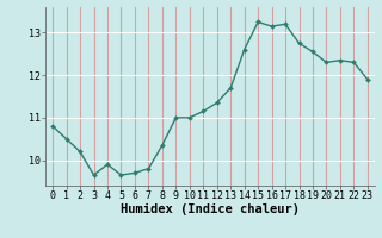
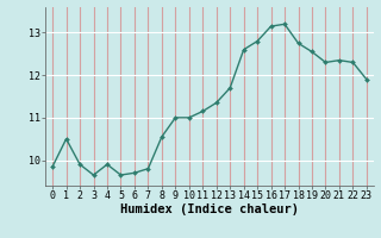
0: 10.80 -> 9.85
2: 10.20 -> 9.90
8: 10.35 -> 10.55
15: 13.25 -> 12.80
